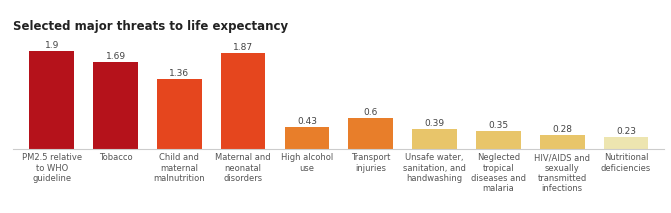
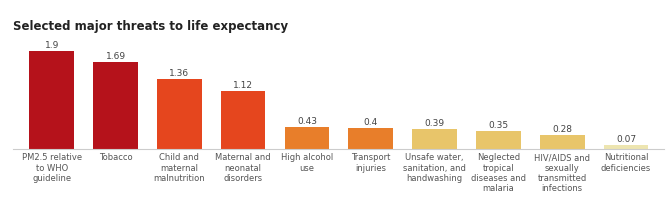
Maternal and neonatal disorders: 1.87 -> 1.12
Transport injuries: 0.6 -> 0.4
Nutritional deficiencies: 0.23 -> 0.07
